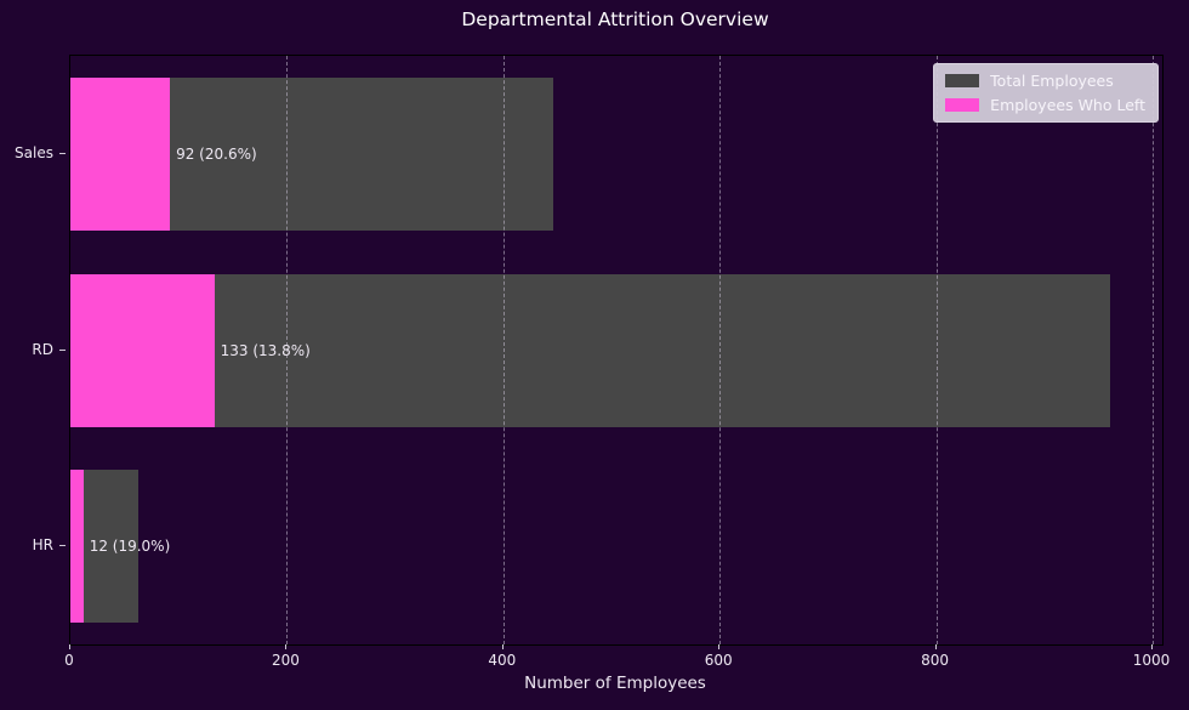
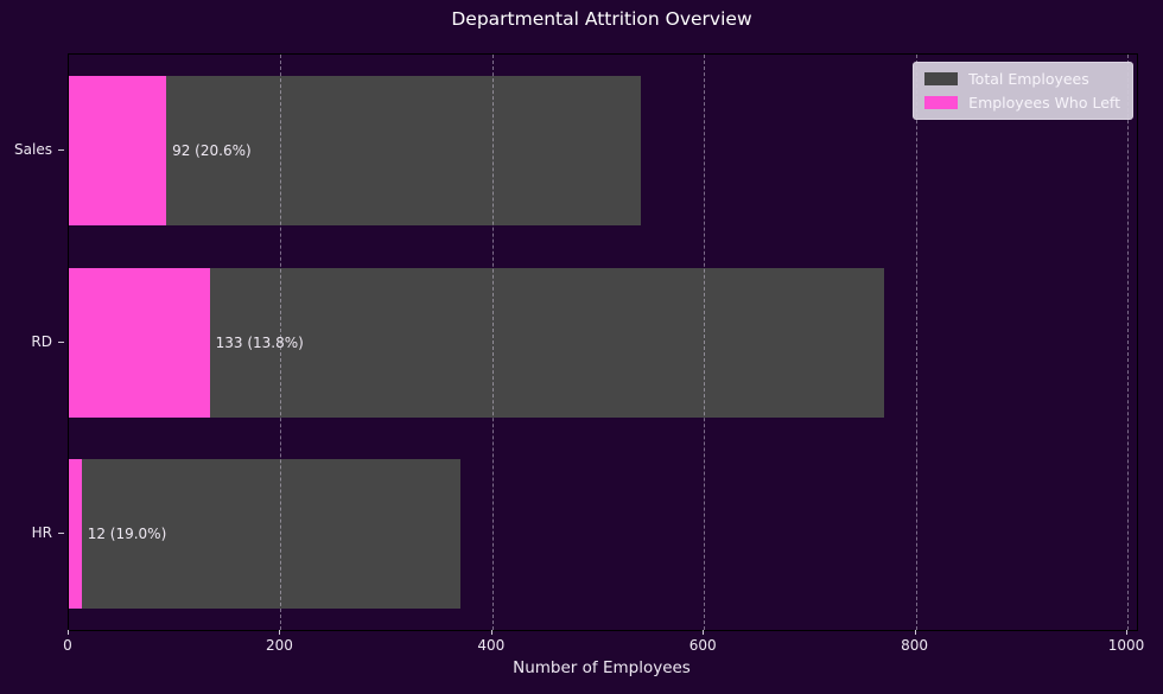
Total Employees/Sales: 450 -> 540
Total Employees/RD: 960 -> 770
Total Employees/HR: 60 -> 370
